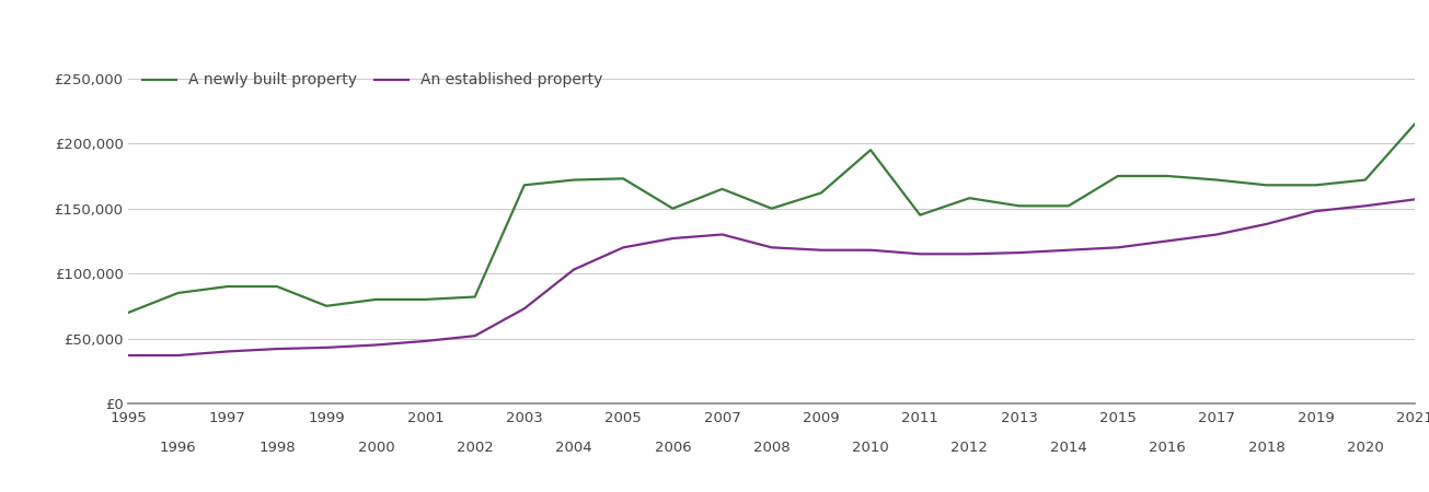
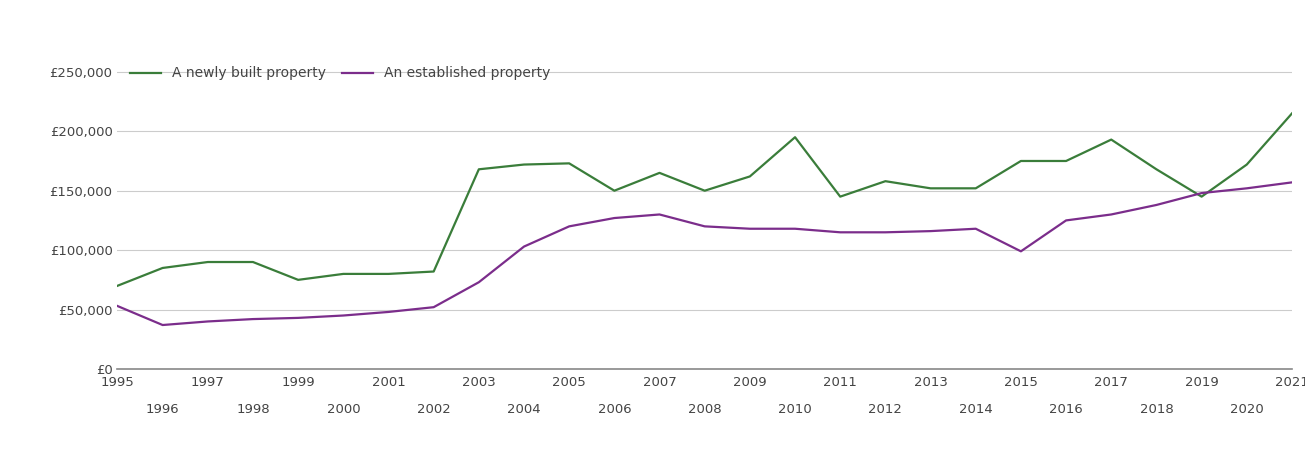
An established property/1995: £37,000 -> £53,000
An established property/2015: £120,000 -> £99,000
A newly built property/2017: £172,000 -> £193,000
A newly built property/2019: £168,000 -> £145,000
